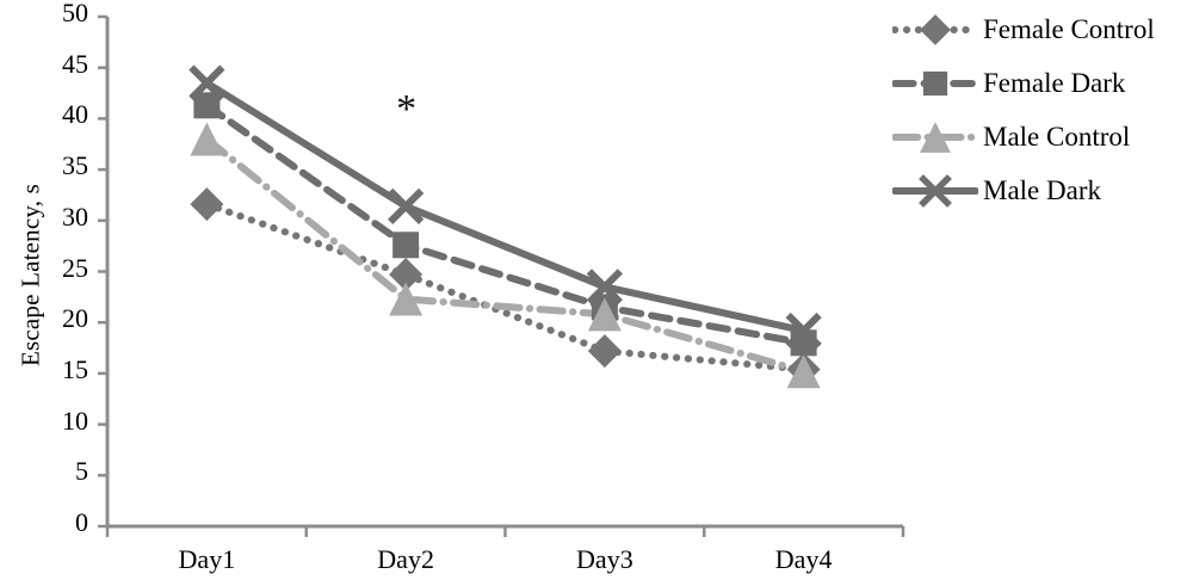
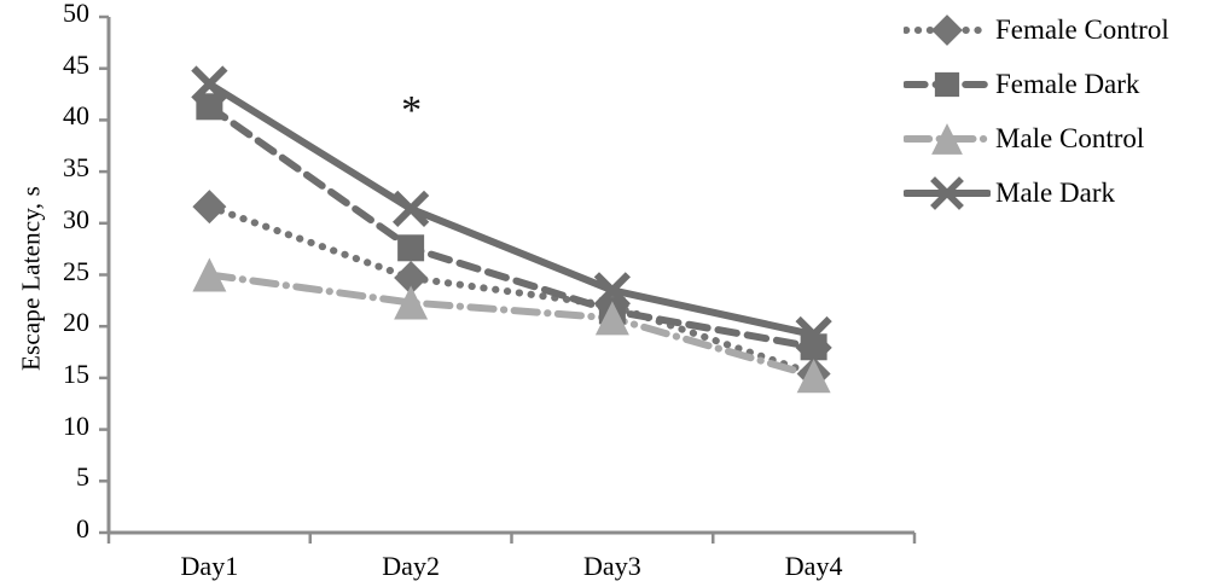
Male Control/Day1: 38 -> 25
Female Control/Day3: 17 -> 22
